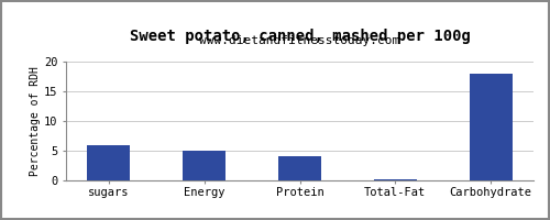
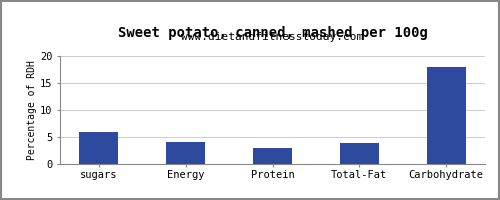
Energy: 5.0 -> 4.0
Protein: 4.0 -> 3.0
Total-Fat: 0.1 -> 3.8
